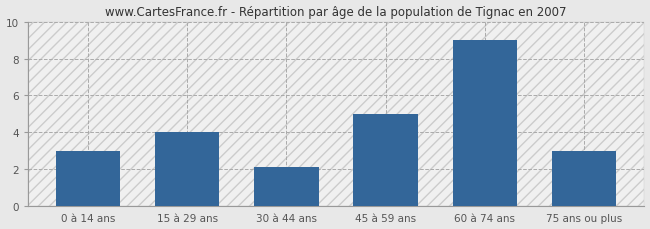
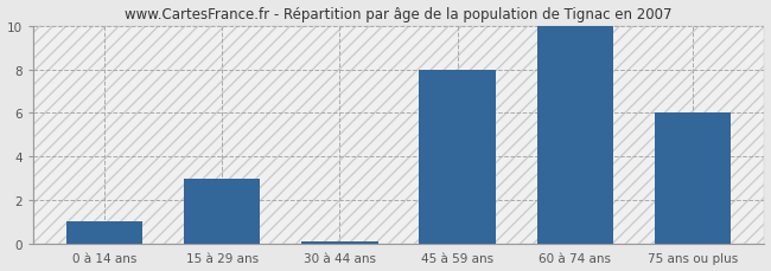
0 à 14 ans: 3.0 -> 1.0
15 à 29 ans: 4.0 -> 3.0
30 à 44 ans: 2.1 -> 0.1
45 à 59 ans: 5.0 -> 8.0
60 à 74 ans: 9.0 -> 10.0
75 ans ou plus: 3.0 -> 6.0
